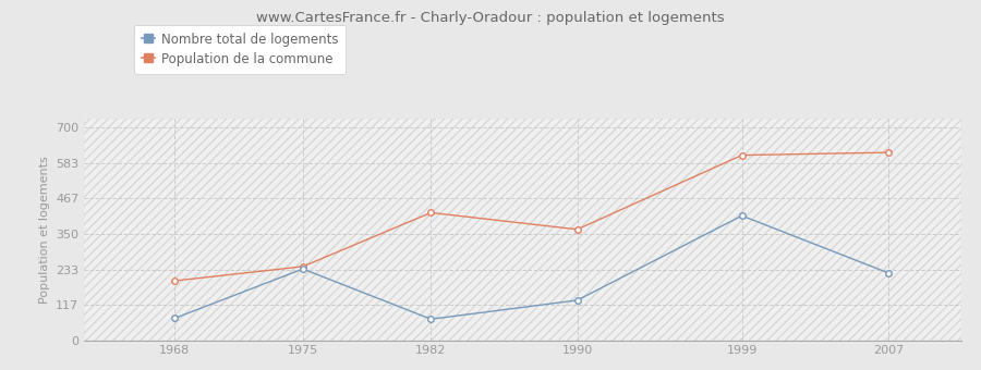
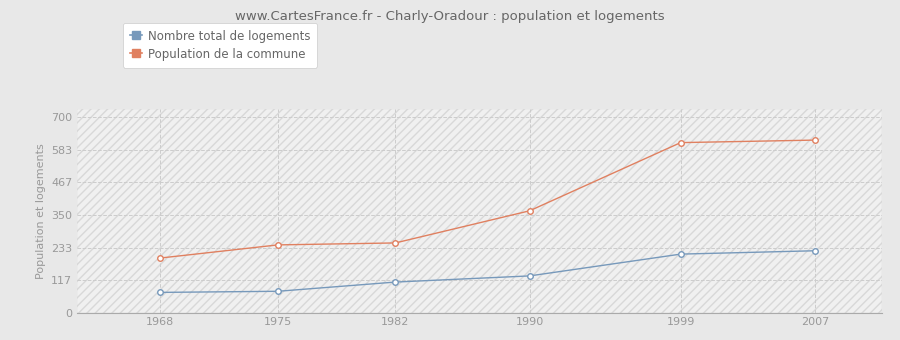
Nombre total de logements/1975: 235 -> 77
Nombre total de logements/1982: 70 -> 110
Population de la commune/1982: 420 -> 250
Nombre total de logements/1999: 410 -> 210
